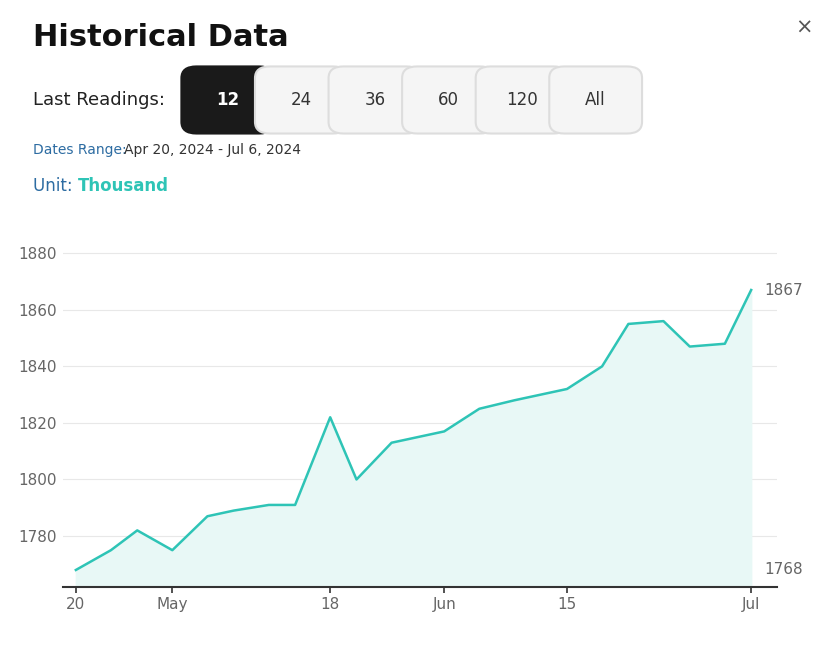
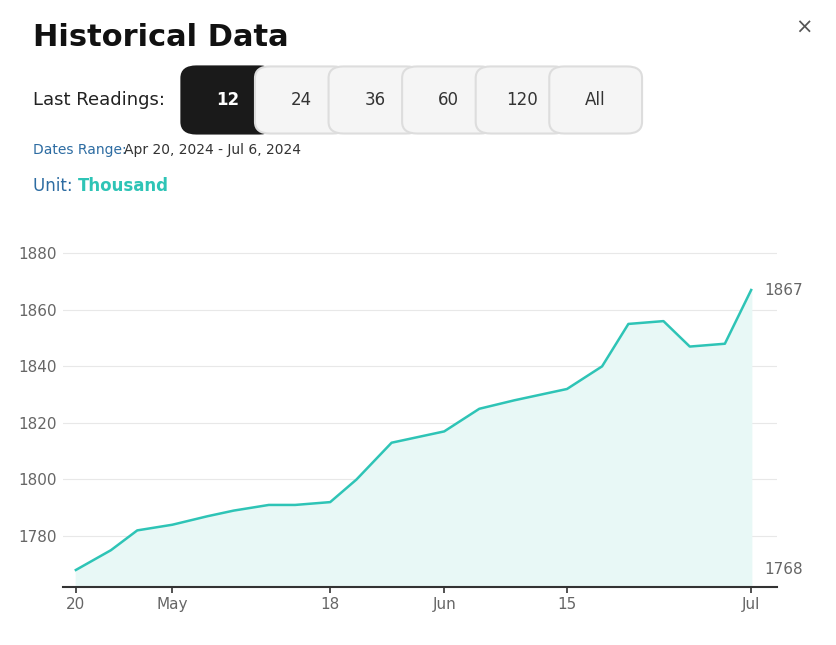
May: 1775 -> 1784
18: 1822 -> 1792
